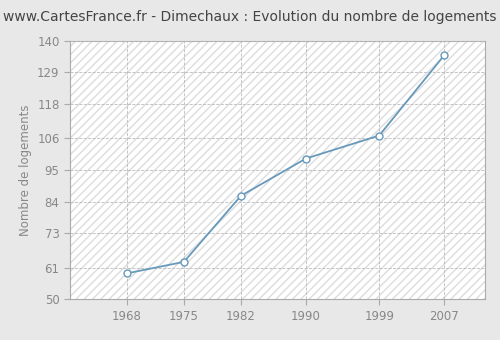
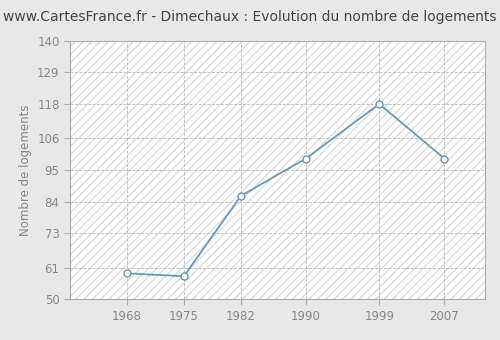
1975: 63 -> 58
1999: 107 -> 118
2007: 135 -> 99
